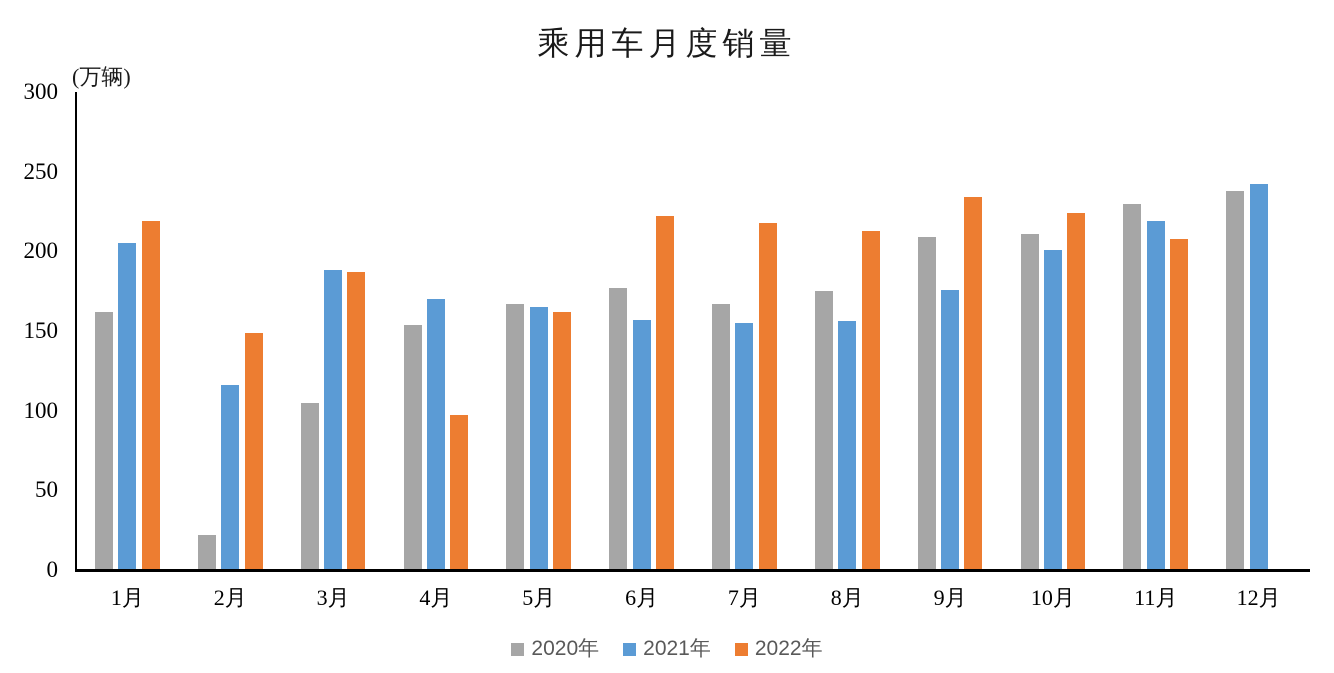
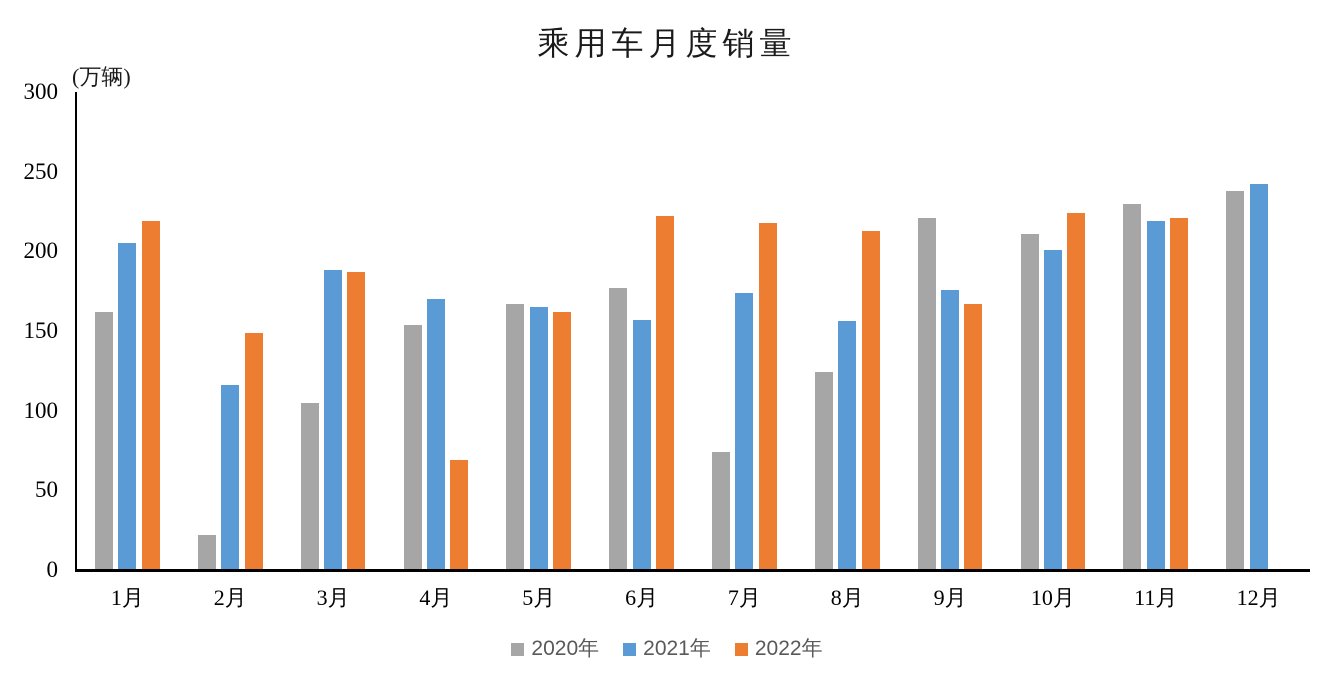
2022年/4月: 97 -> 69
2020年/7月: 167 -> 74
2021年/7月: 155 -> 174
2020年/8月: 175 -> 124
2020年/9月: 209 -> 221
2022年/9月: 234 -> 167
2022年/11月: 208 -> 221
